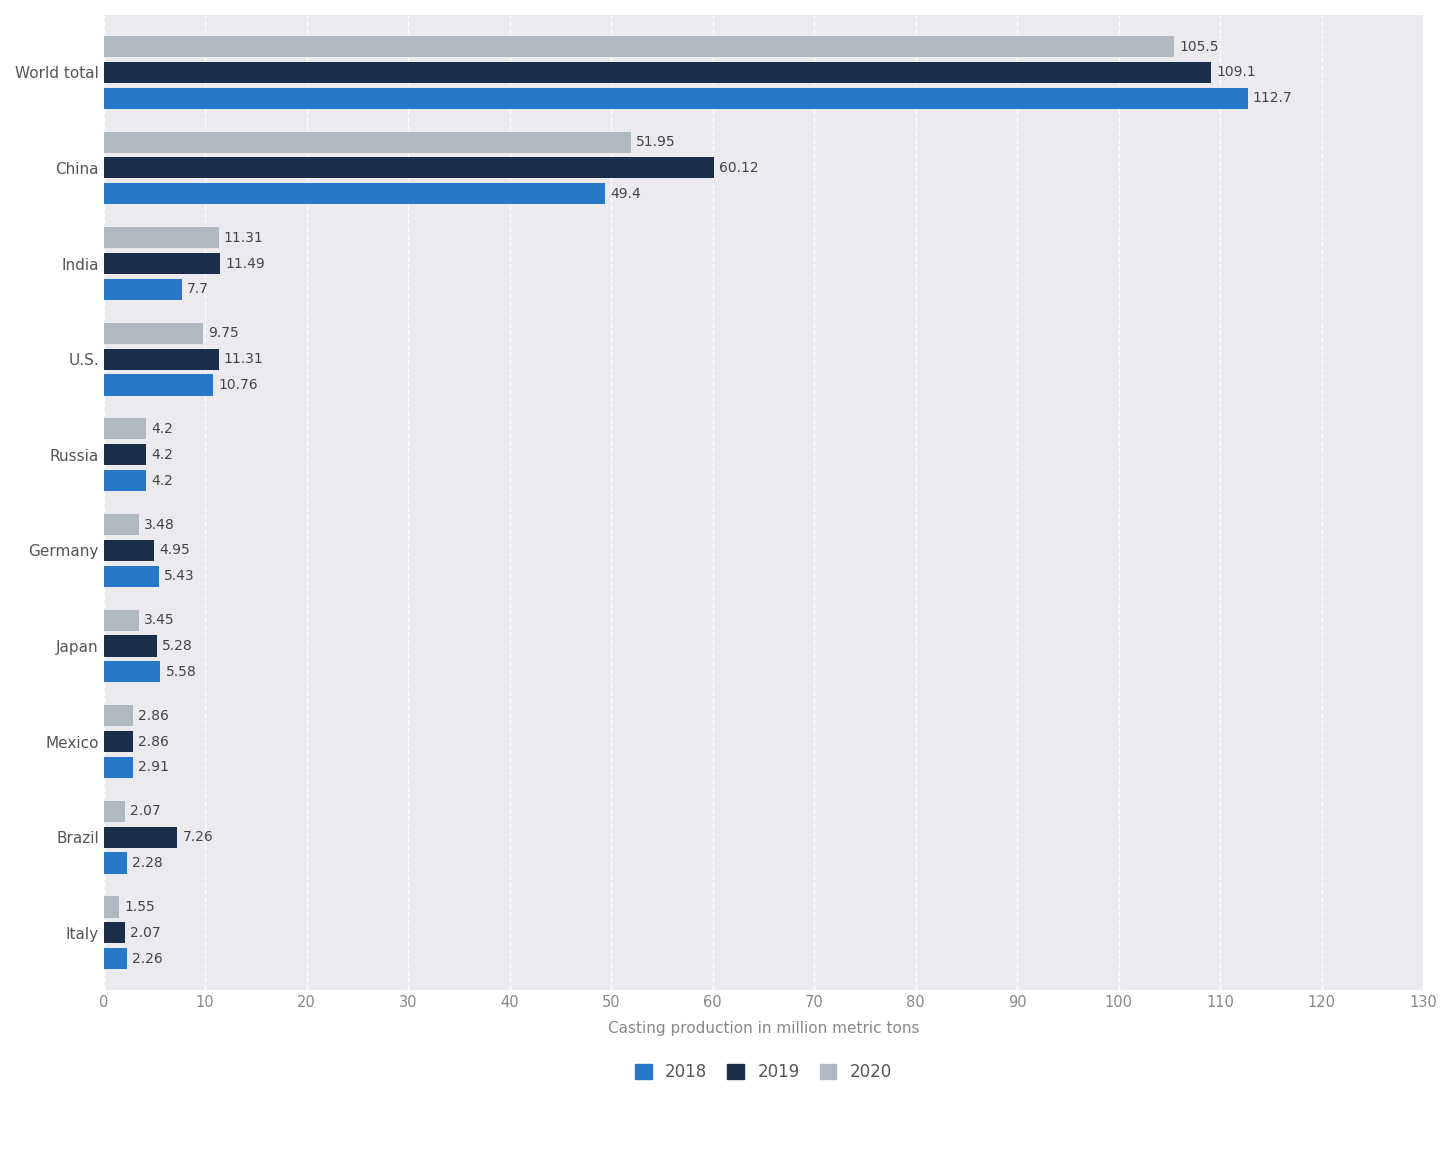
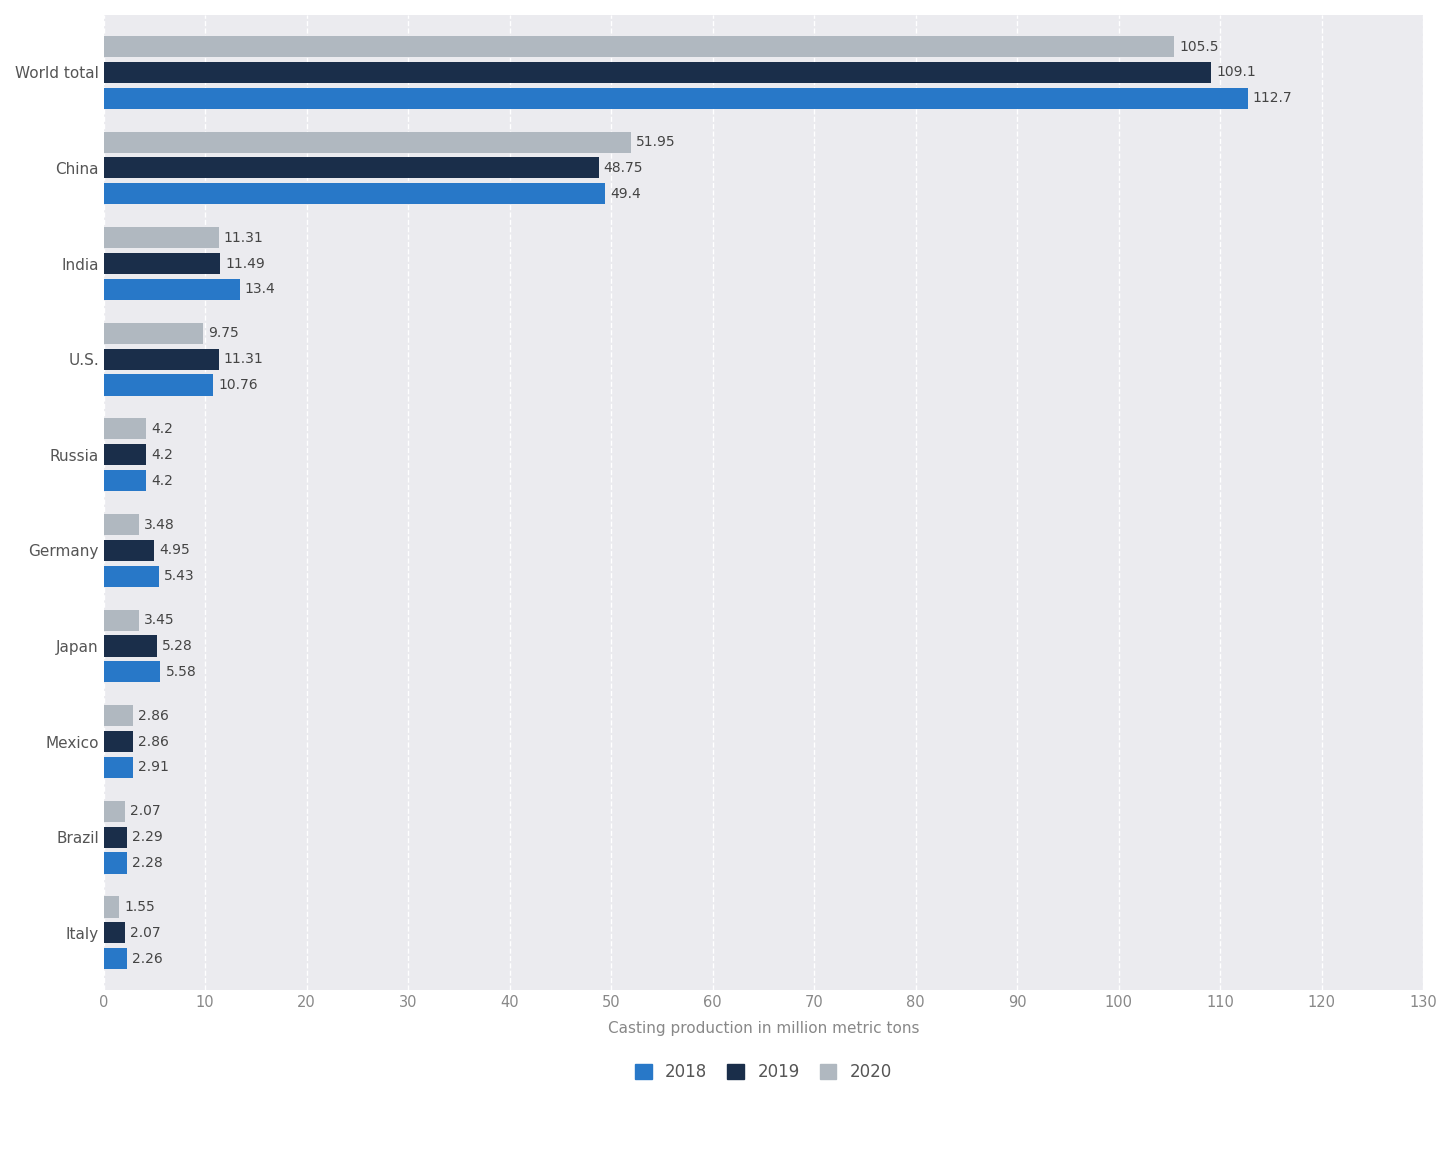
2019/China: 60.12 -> 48.75
2018/India: 7.7 -> 13.4
2019/Brazil: 7.26 -> 2.29
